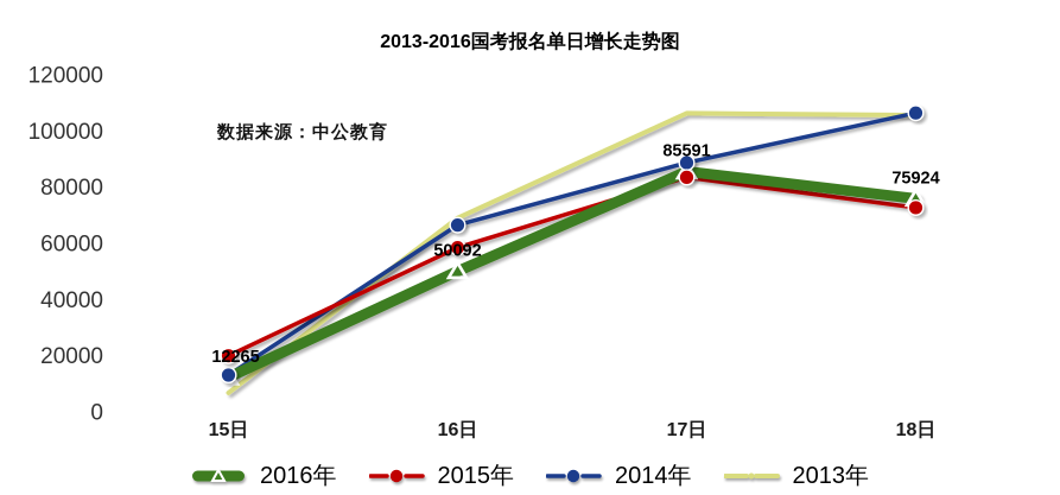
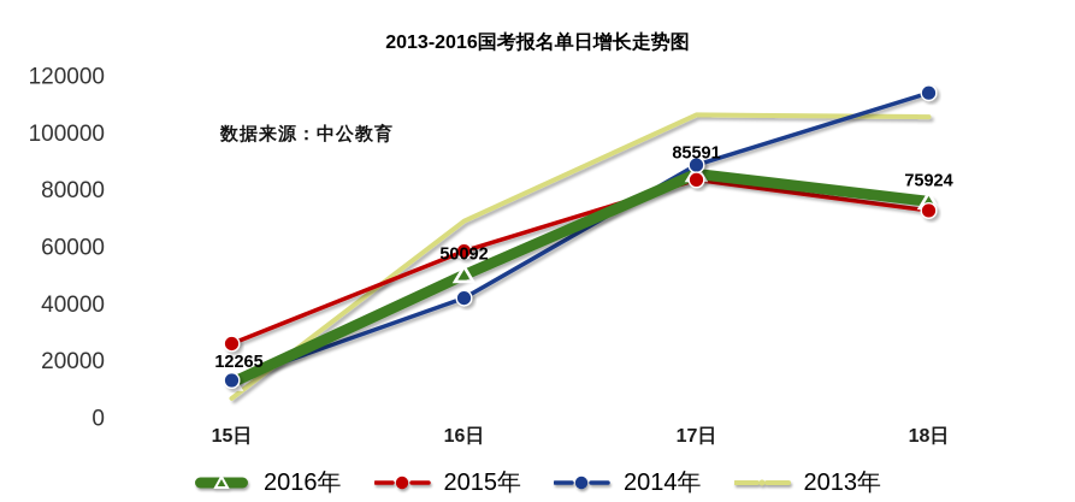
2015年/15日: 20000 -> 26000
2014年/16日: 66000 -> 42000
2014年/18日: 106000 -> 114000
